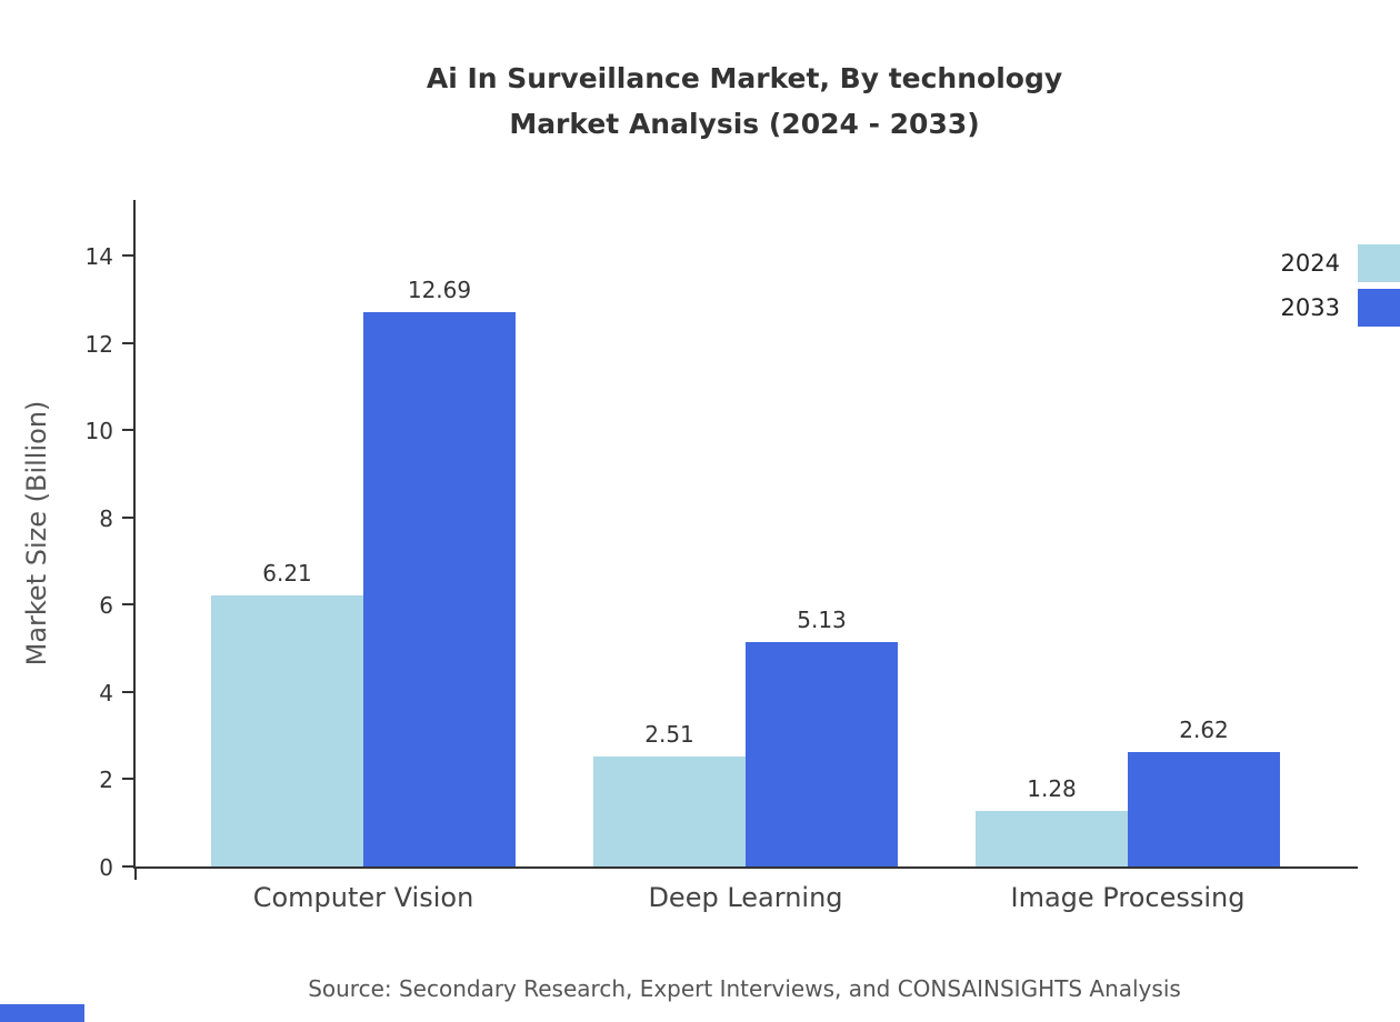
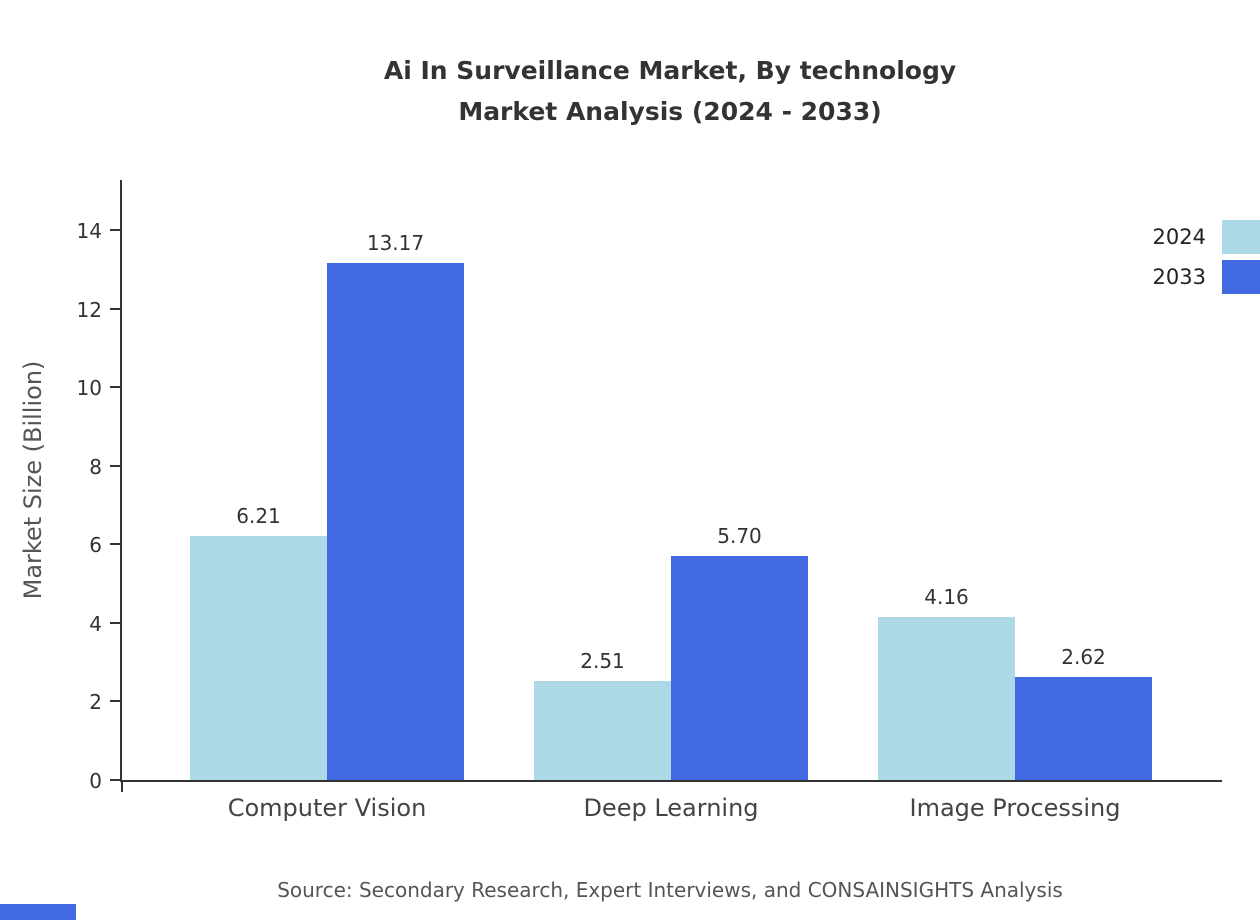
2033/Computer Vision: 12.69 -> 13.17
2033/Deep Learning: 5.13 -> 5.70
2024/Image Processing: 1.28 -> 4.16
